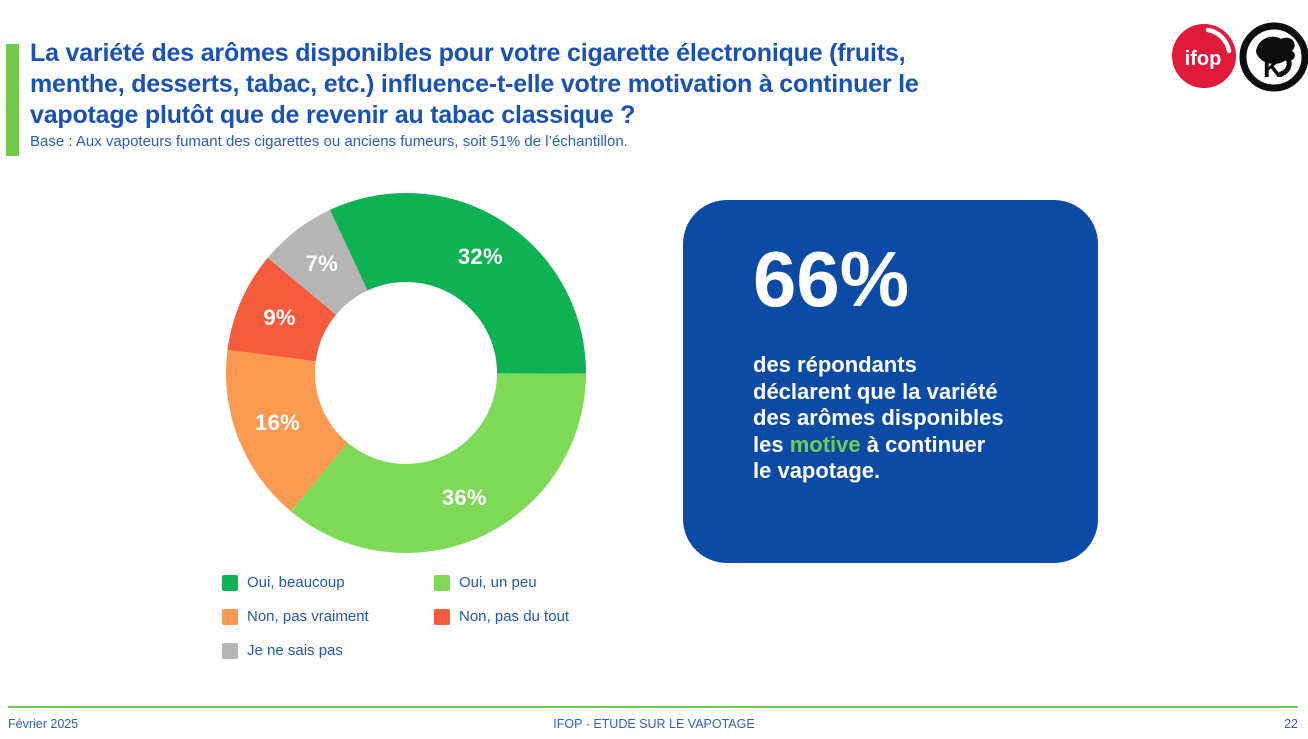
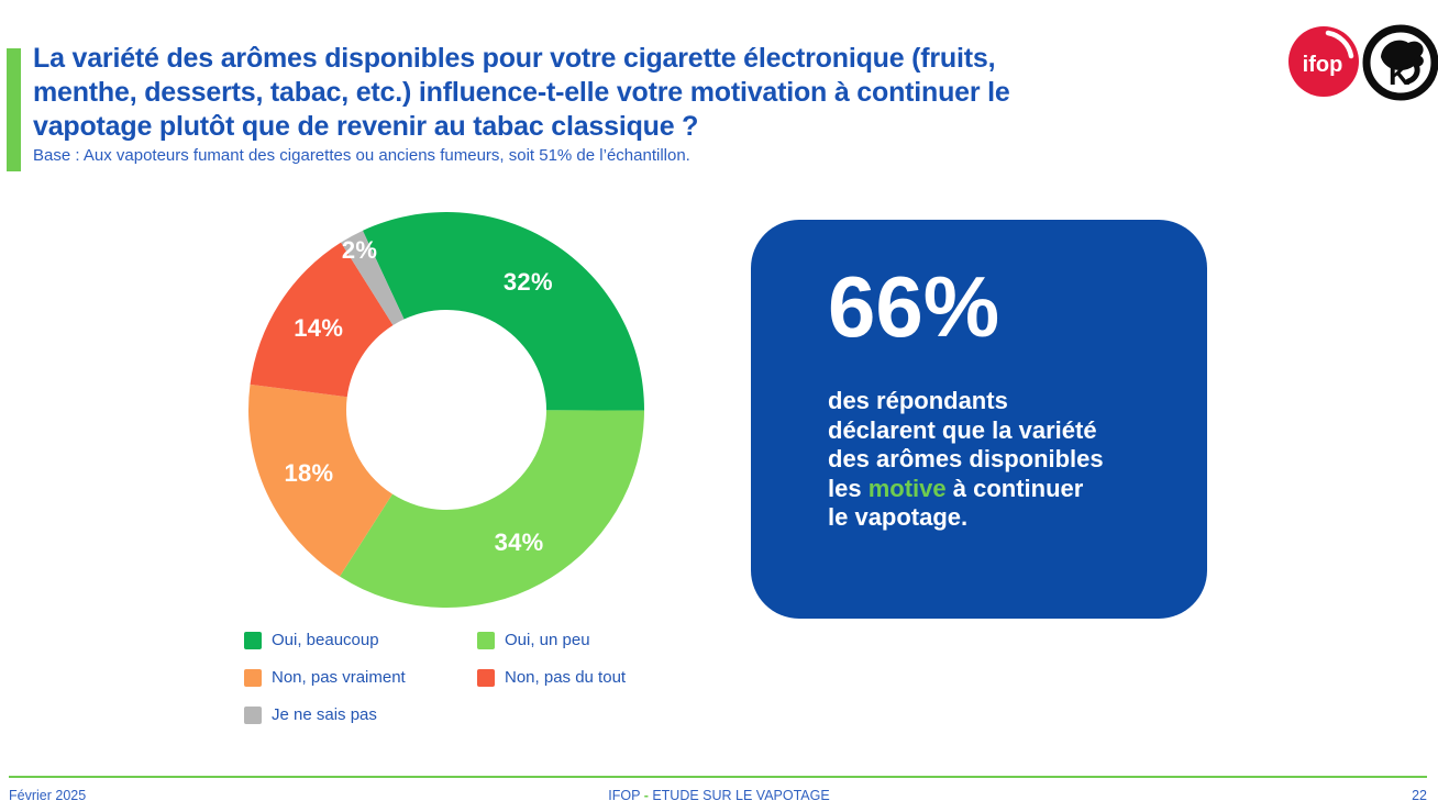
Oui, un peu: 36% -> 34%
Non, pas vraiment: 16% -> 18%
Non, pas du tout: 9% -> 14%
Je ne sais pas: 7% -> 2%
